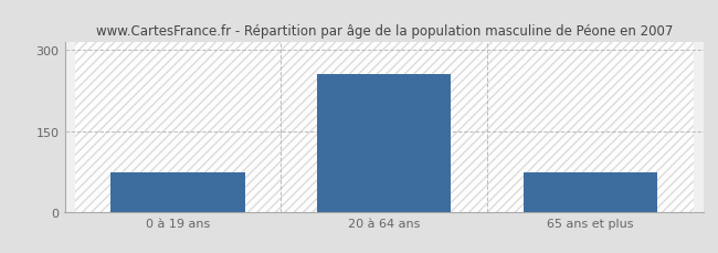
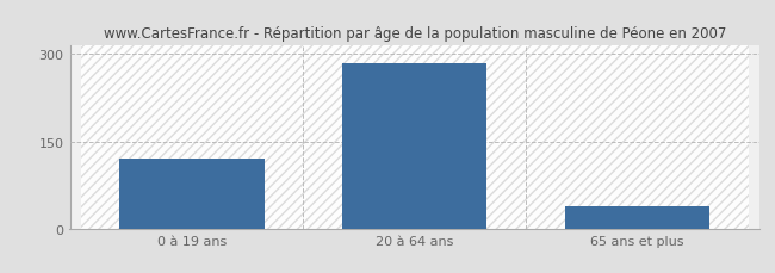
0 à 19 ans: 75 -> 120
20 à 64 ans: 255 -> 285
65 ans et plus: 75 -> 40
